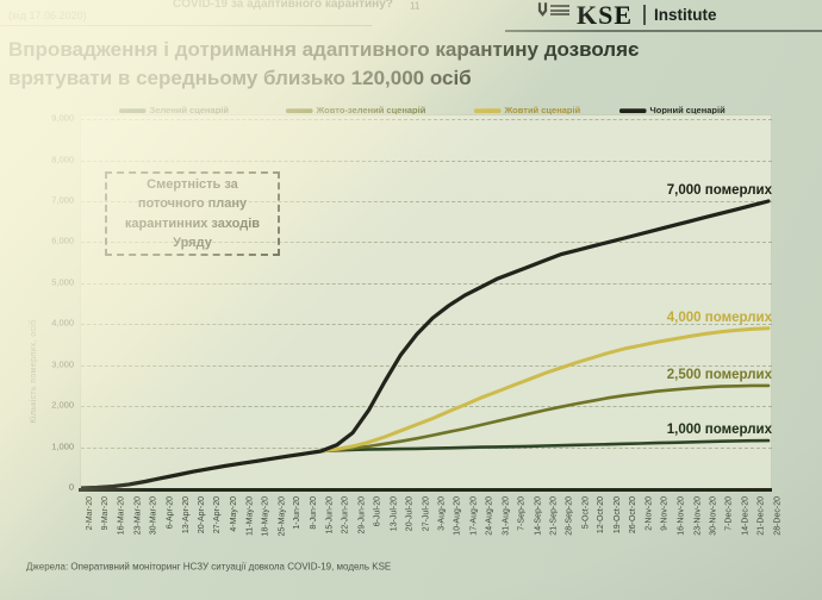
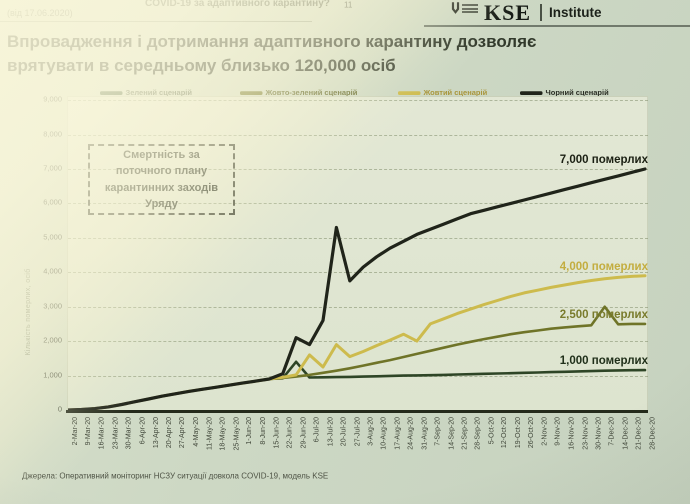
Зелений сценарій/29-Jun-20: 900 -> 1400
Чорний сценарій/29-Jun-20: 1400 -> 2100
Жовтий сценарій/6-Jul-20: 1100 -> 1600
Жовтий сценарій/20-Jul-20: 1400 -> 1900
Чорний сценарій/20-Jul-20: 3200 -> 5300
Жовтий сценарій/31-Aug-20: 2400 -> 2000
Жовто-зелений сценарій/7-Dec-20: 2500 -> 3000
